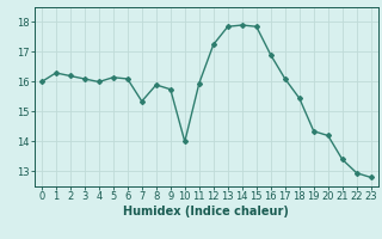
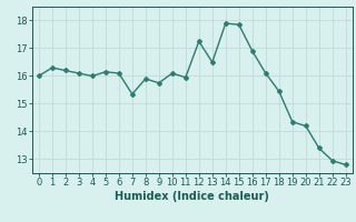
10: 14.00 -> 16.10
13: 17.85 -> 16.50
